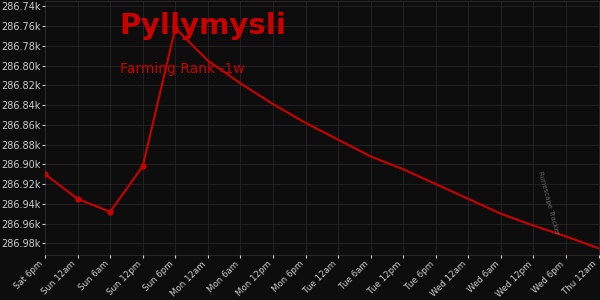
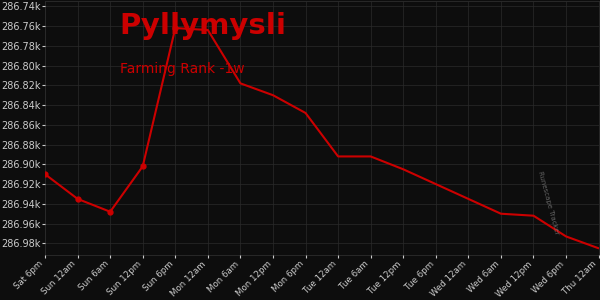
Mon 12am: 286.795k -> 286.764k
Mon 12pm: 286.839k -> 286.830k
Mon 6pm: 286.858k -> 286.848k
Tue 12am: 286.875k -> 286.892k
Wed 12pm: 286.962k -> 286.952k
